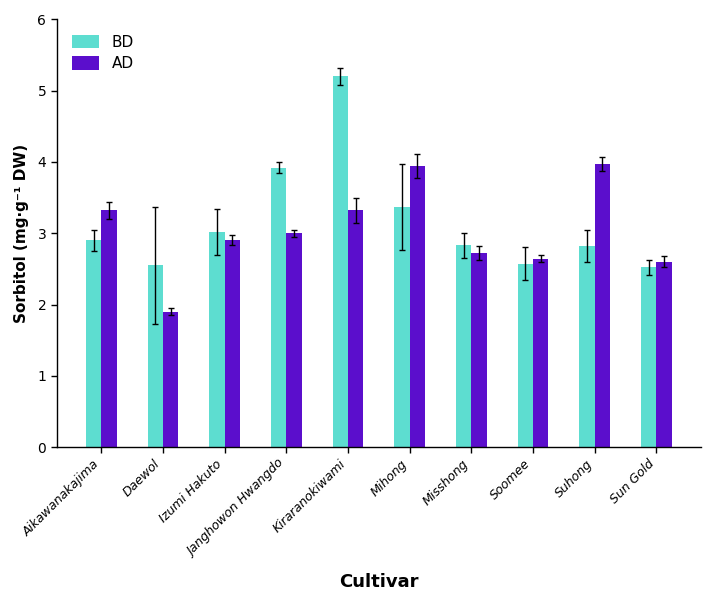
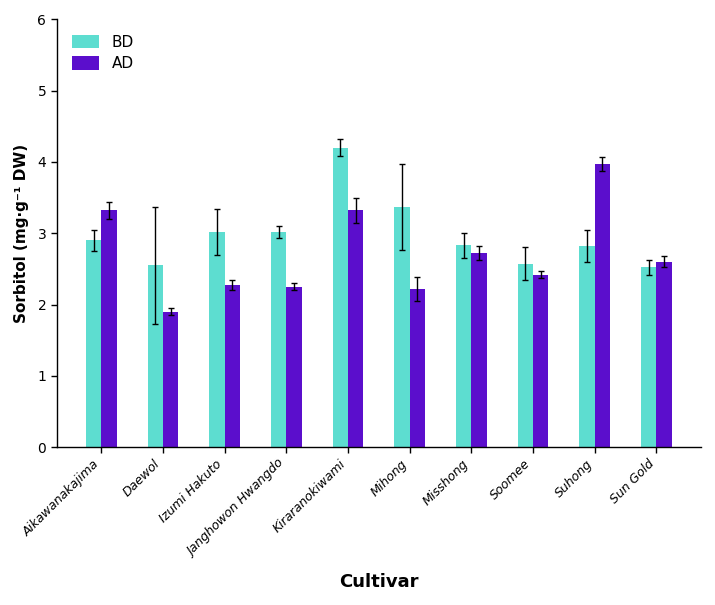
AD/Izumi Hakuto: 2.90 -> 2.28
BD/Janghowon Hwangdo: 3.92 -> 3.02
AD/Janghowon Hwangdo: 3.00 -> 2.25
BD/Kiraranokiwami: 5.20 -> 4.20
AD/Mihong: 3.94 -> 2.22
AD/Soomee: 2.64 -> 2.42
